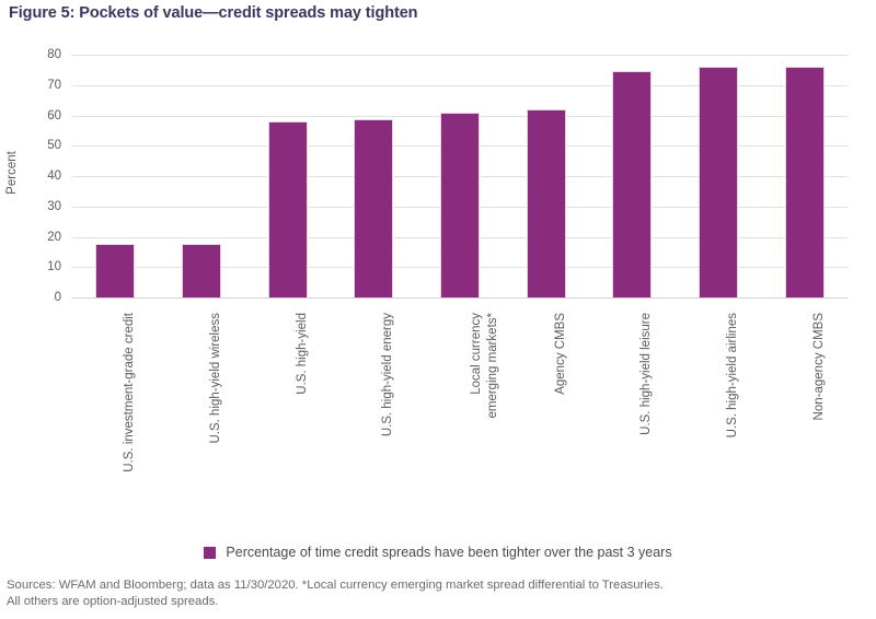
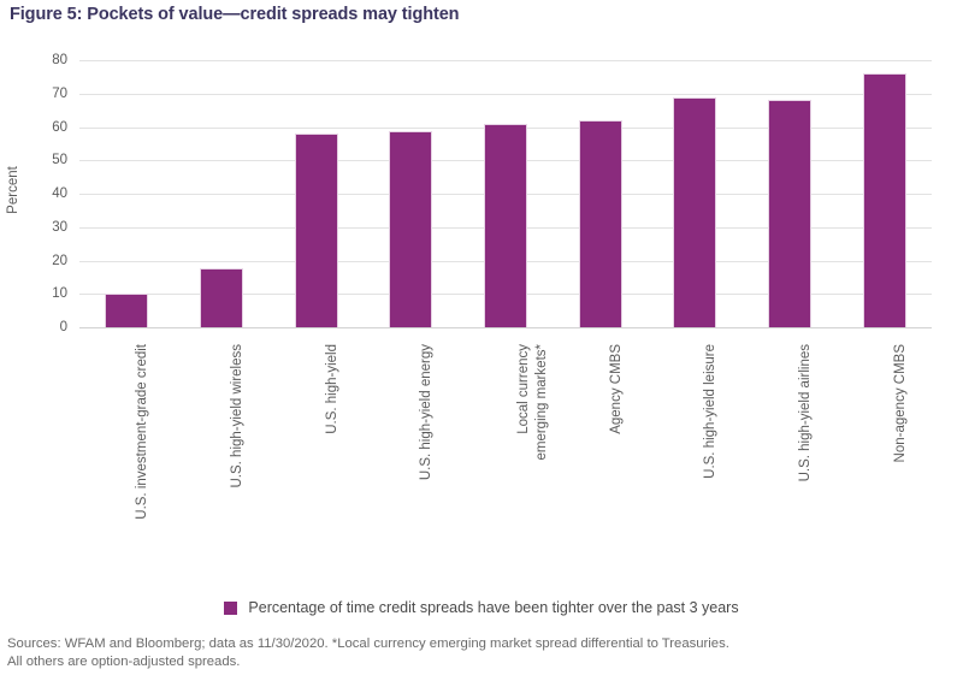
U.S. investment-grade credit: 18 -> 10
U.S. high-yield leisure: 74 -> 69
U.S. high-yield airlines: 76 -> 68
